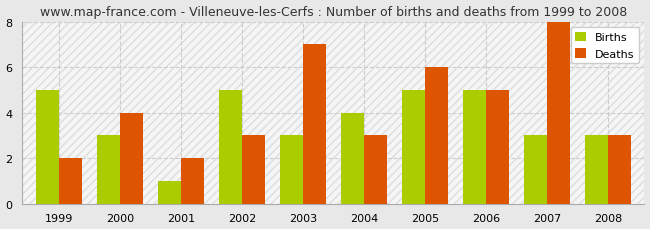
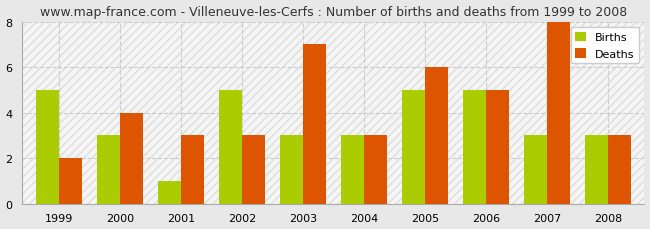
Deaths/2001: 2 -> 3
Births/2004: 4 -> 3
